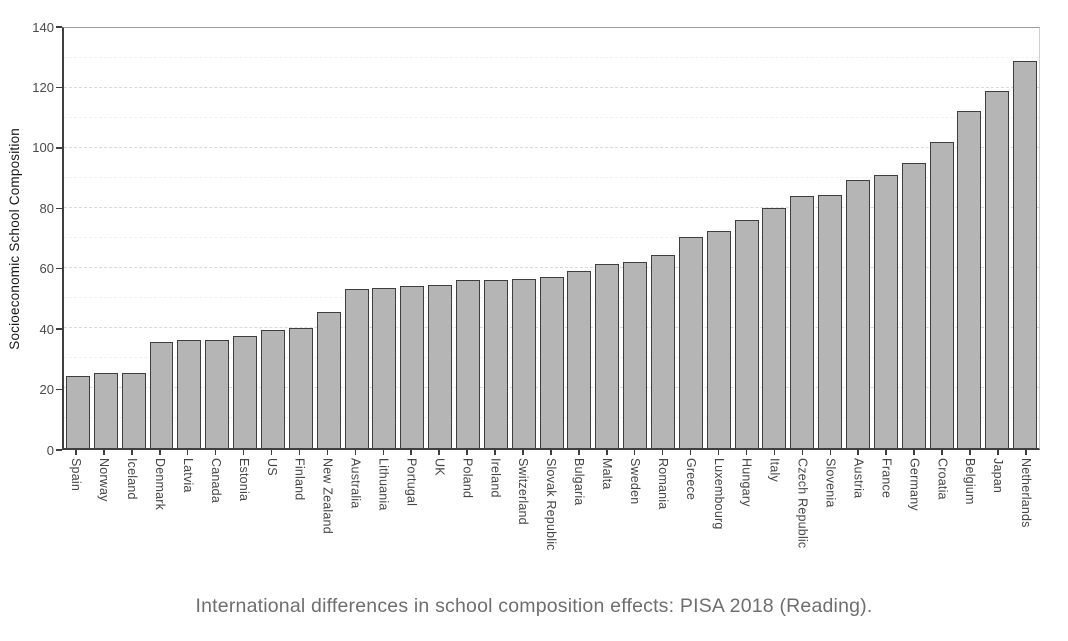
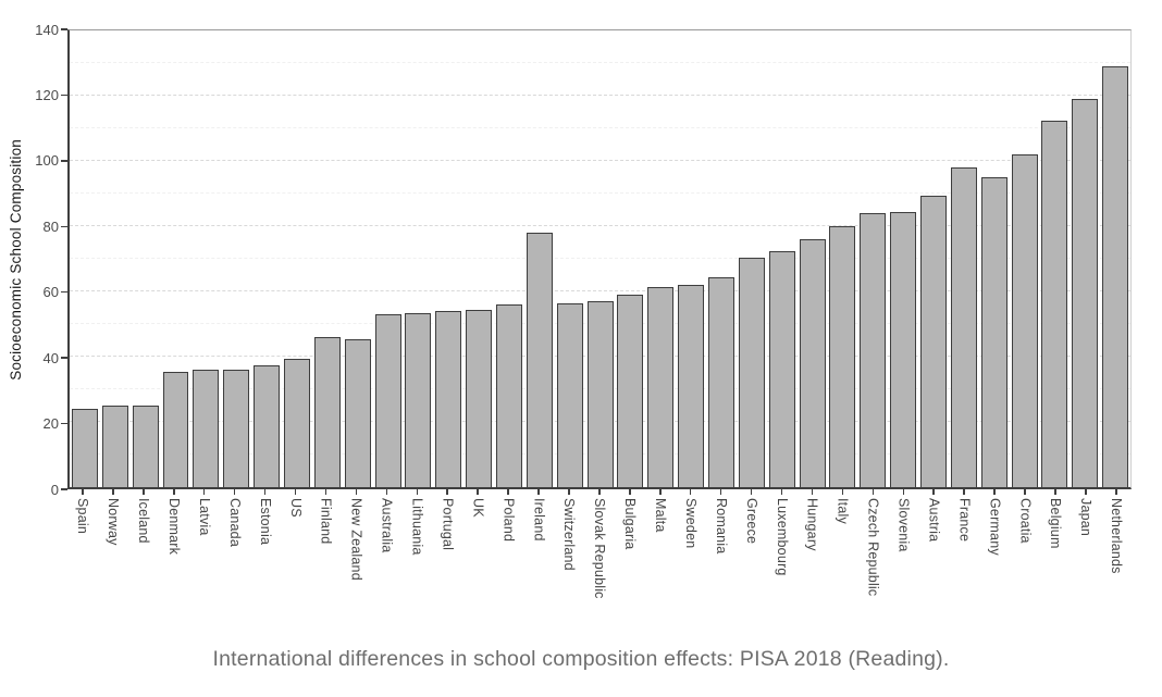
Finland: 40 -> 46
Ireland: 56 -> 78
France: 91 -> 98
